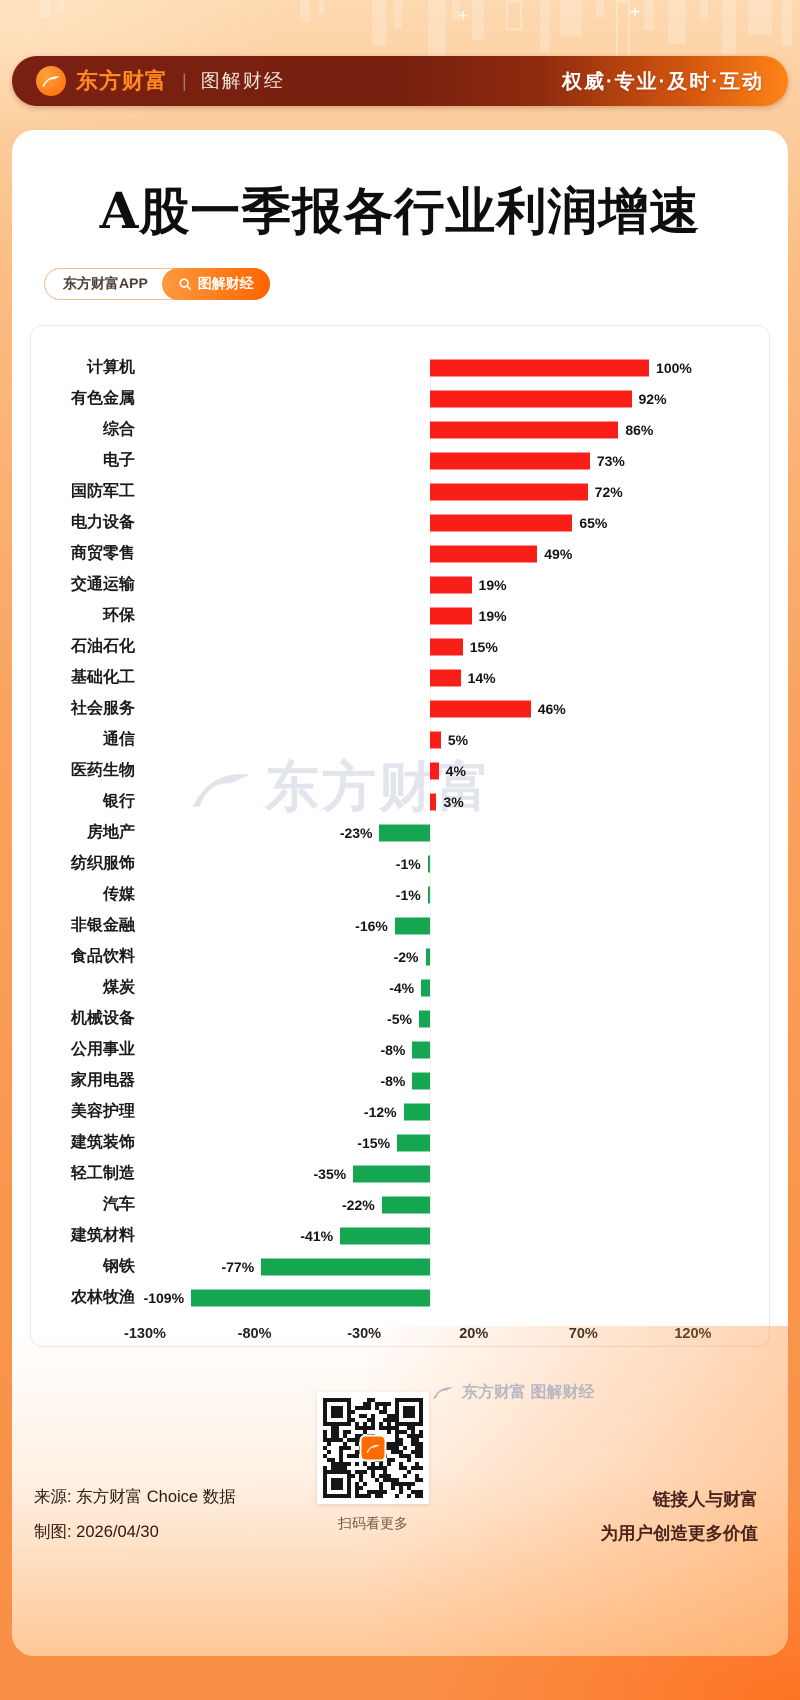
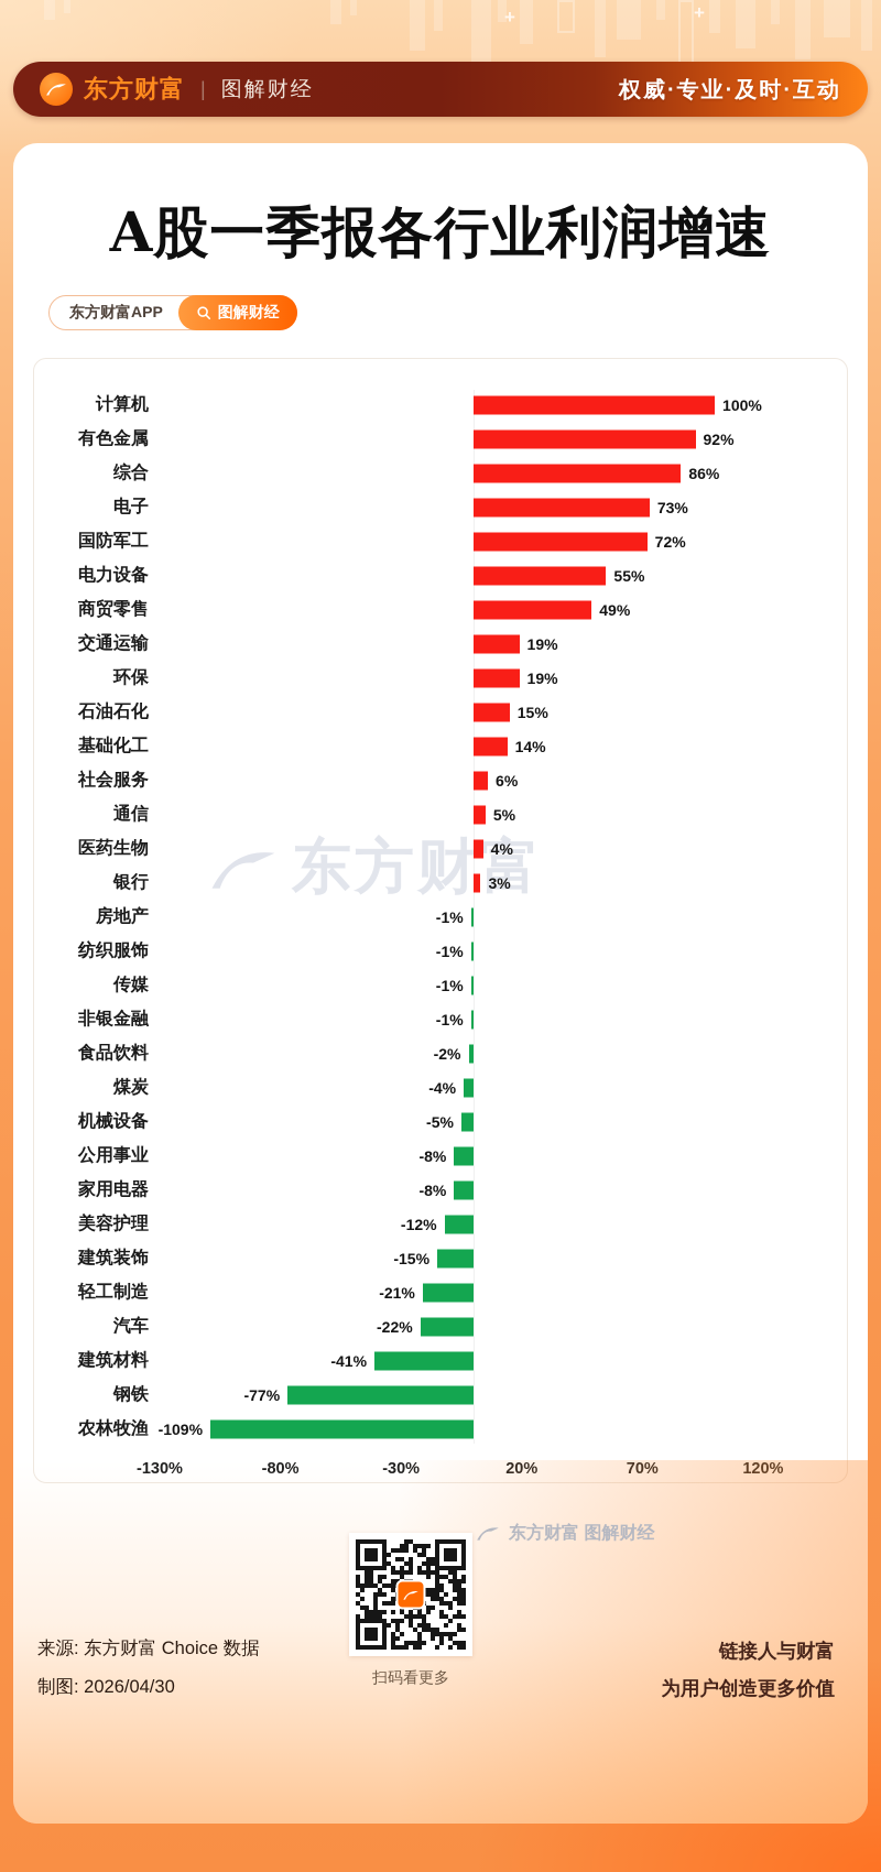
电力设备: 65% -> 55%
社会服务: 46% -> 6%
房地产: -23% -> -1%
非银金融: -16% -> -1%
轻工制造: -35% -> -21%
